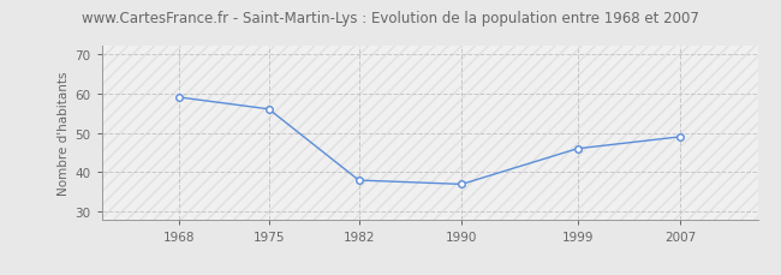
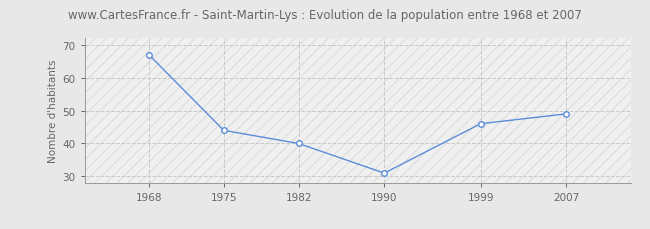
1968: 59 -> 67
1975: 56 -> 44
1982: 38 -> 40
1990: 37 -> 31
